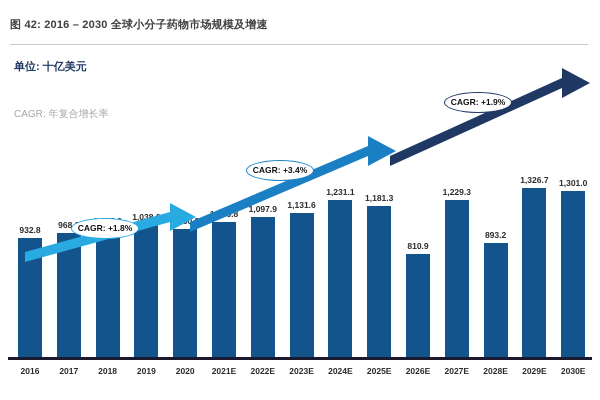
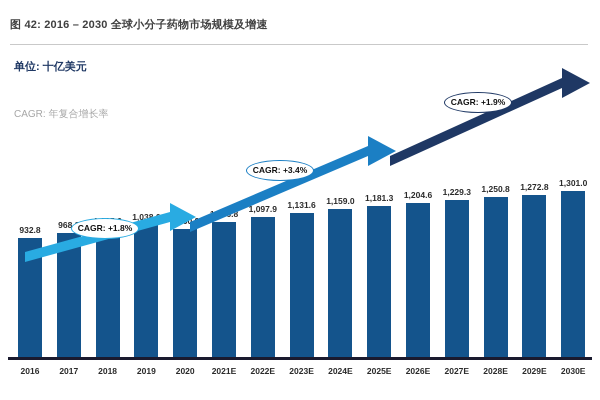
2024E: 1,231.1 -> 1,159.0
2026E: 810.9 -> 1,204.6
2028E: 893.2 -> 1,250.8
2029E: 1,326.7 -> 1,272.8
